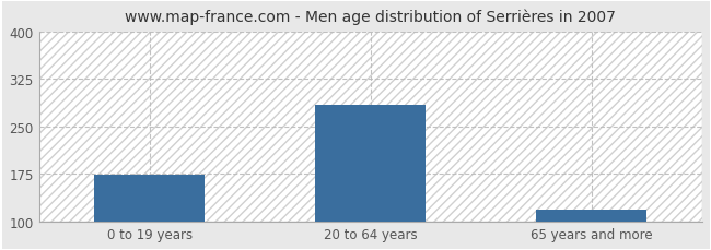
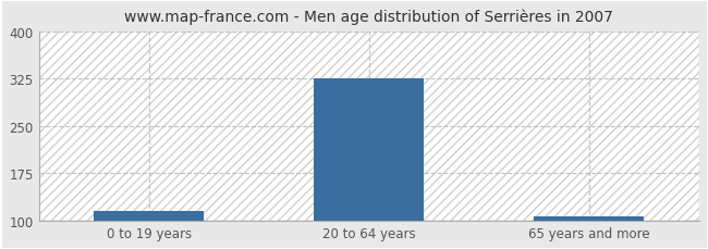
0 to 19 years: 174 -> 115
20 to 64 years: 284 -> 325
65 years and more: 118 -> 107
